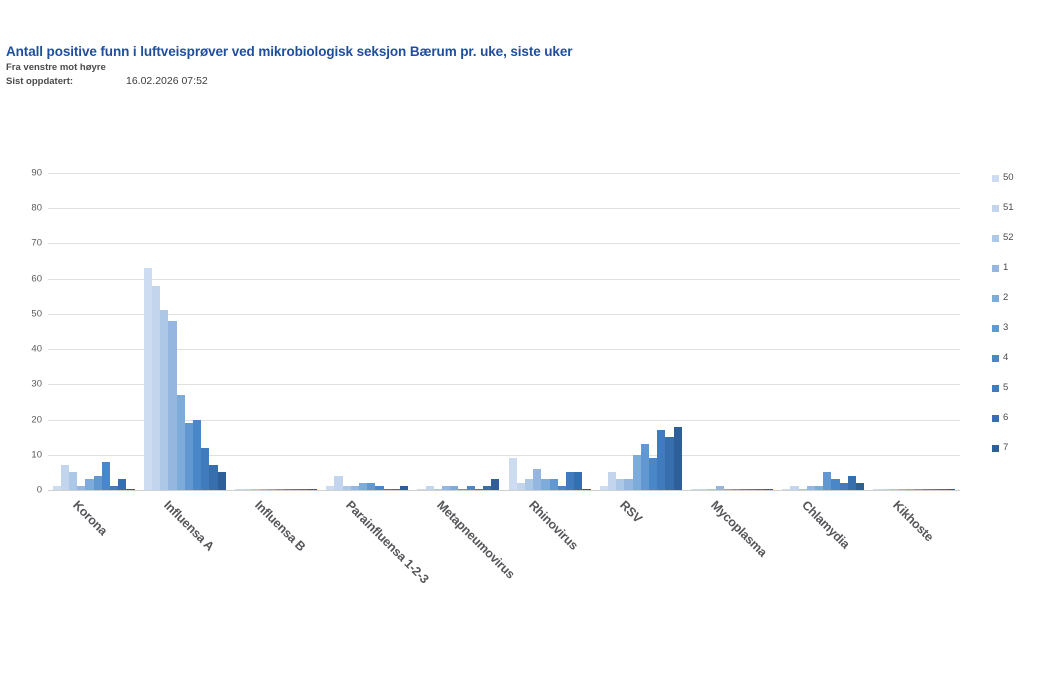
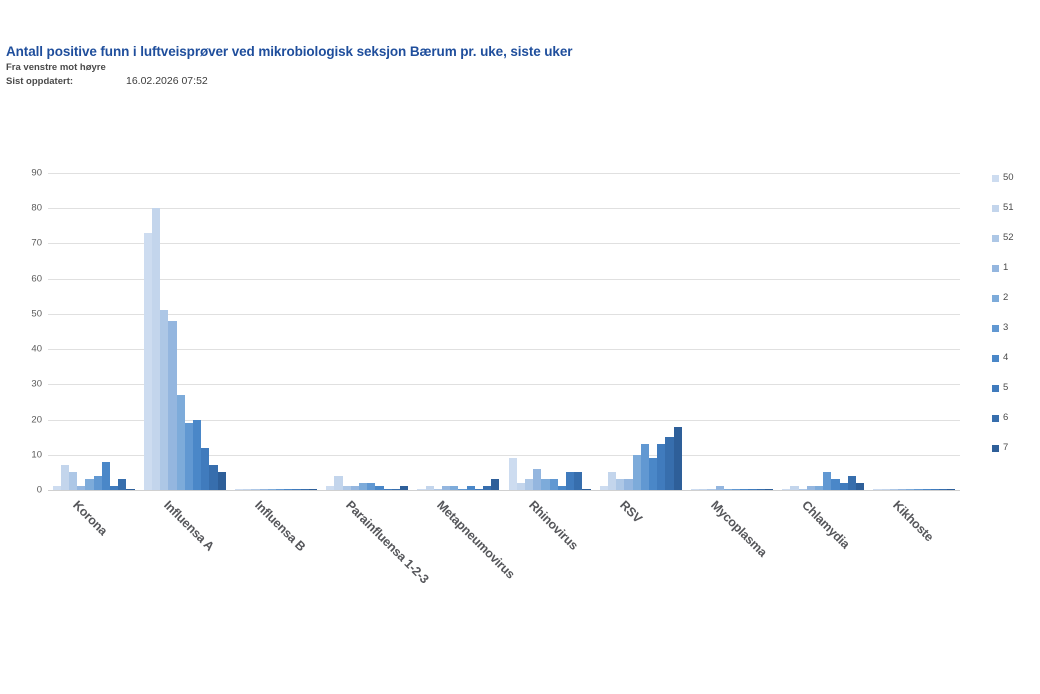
50/Influensa A: 63 -> 73
51/Influensa A: 58 -> 80
5/RSV: 17 -> 13
